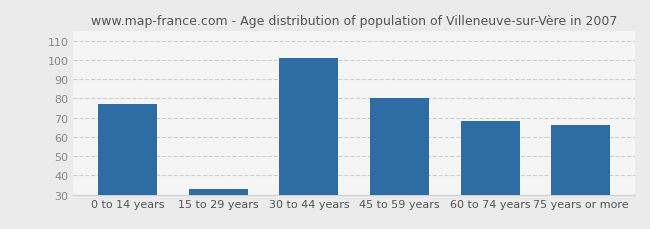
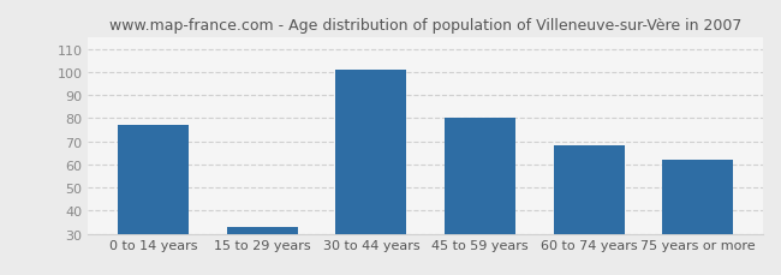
75 years or more: 66 -> 62
